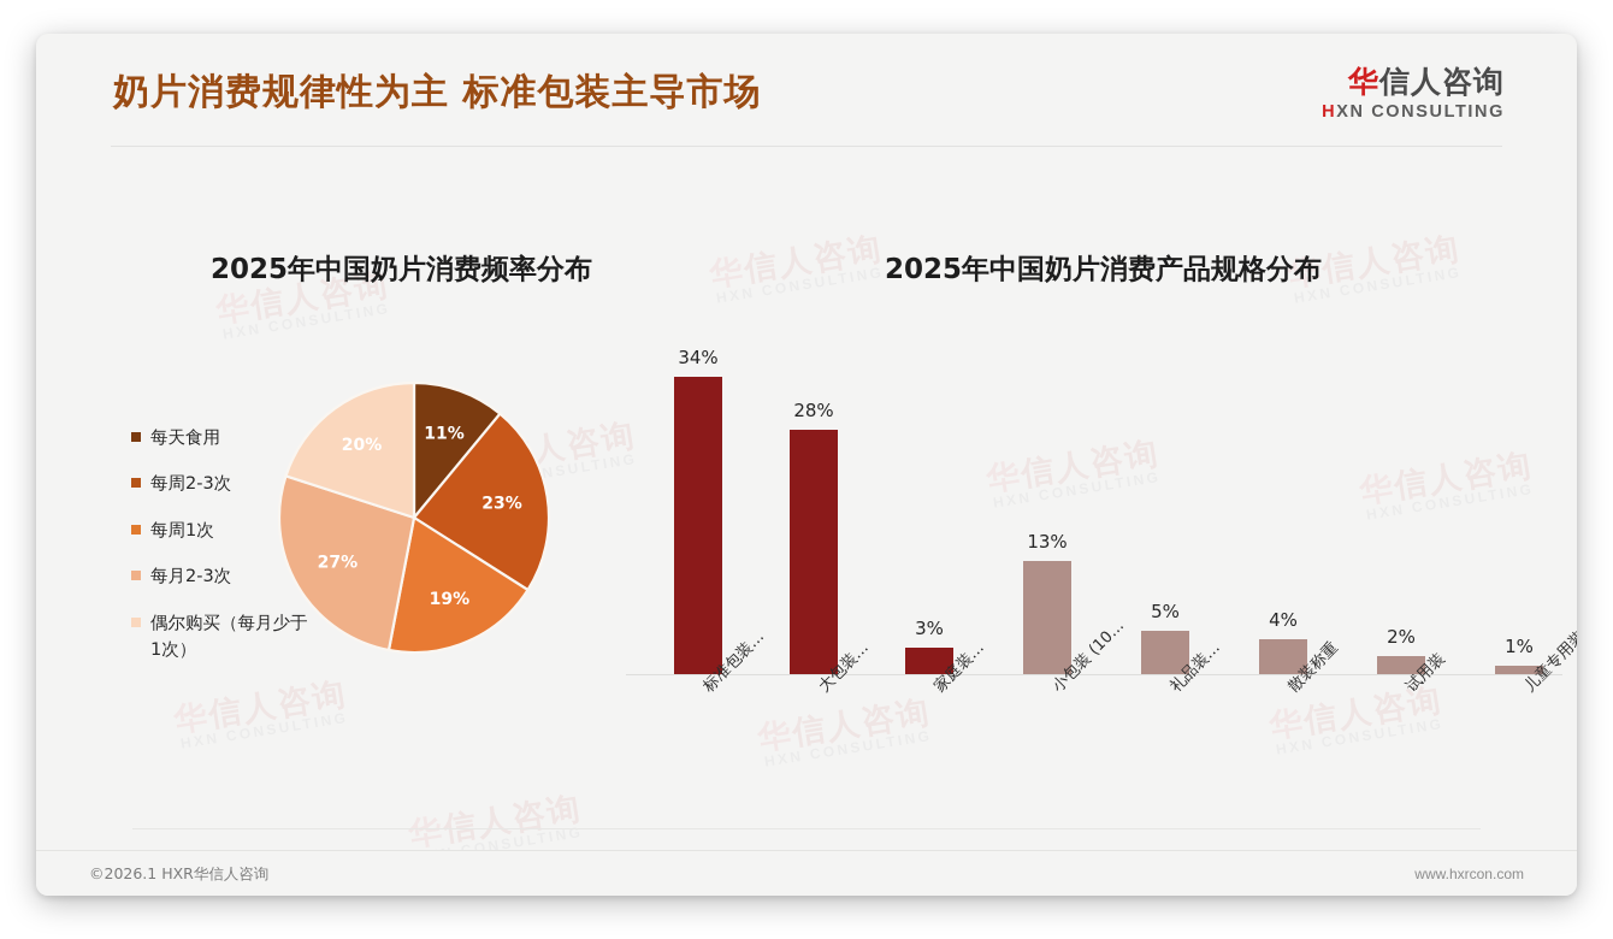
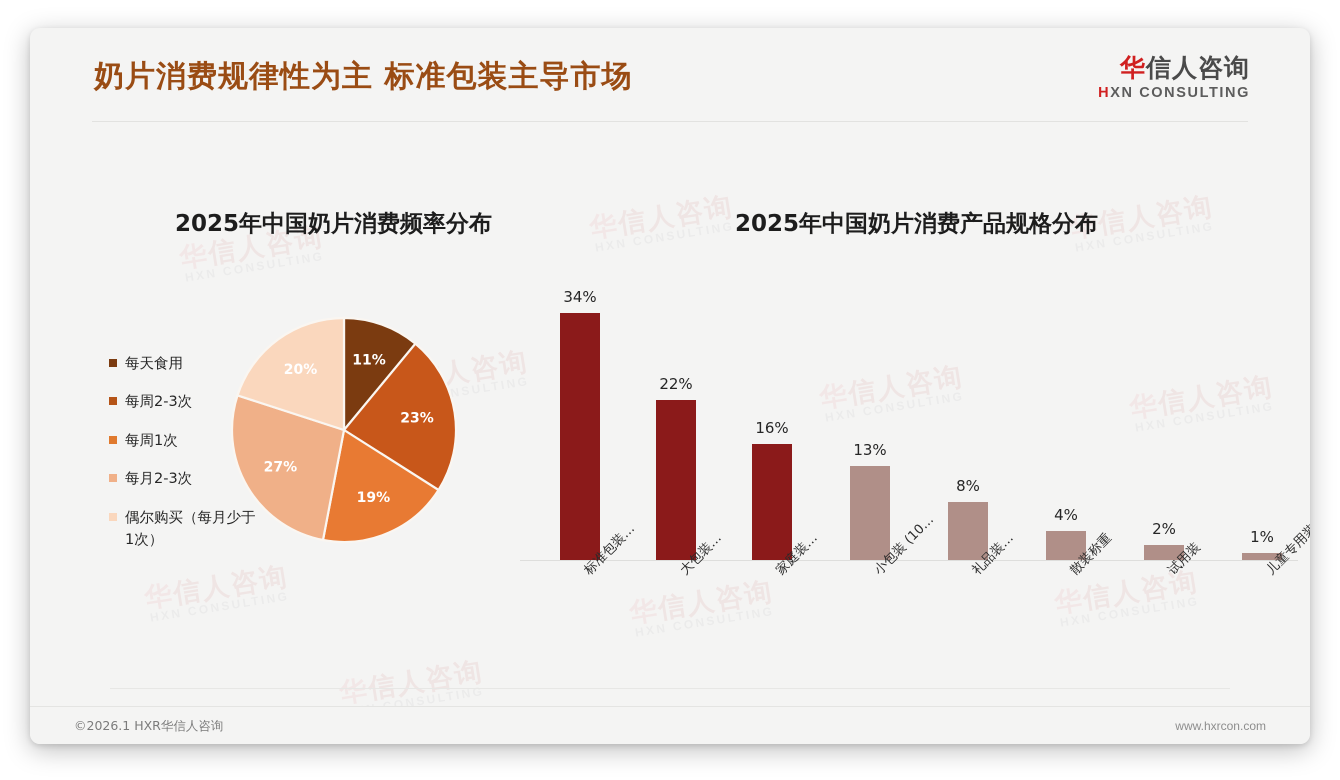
2025年中国奶片消费产品规格分布/大包装…: 28% -> 22%
2025年中国奶片消费产品规格分布/家庭装…: 3% -> 16%
2025年中国奶片消费产品规格分布/礼品装…: 5% -> 8%
